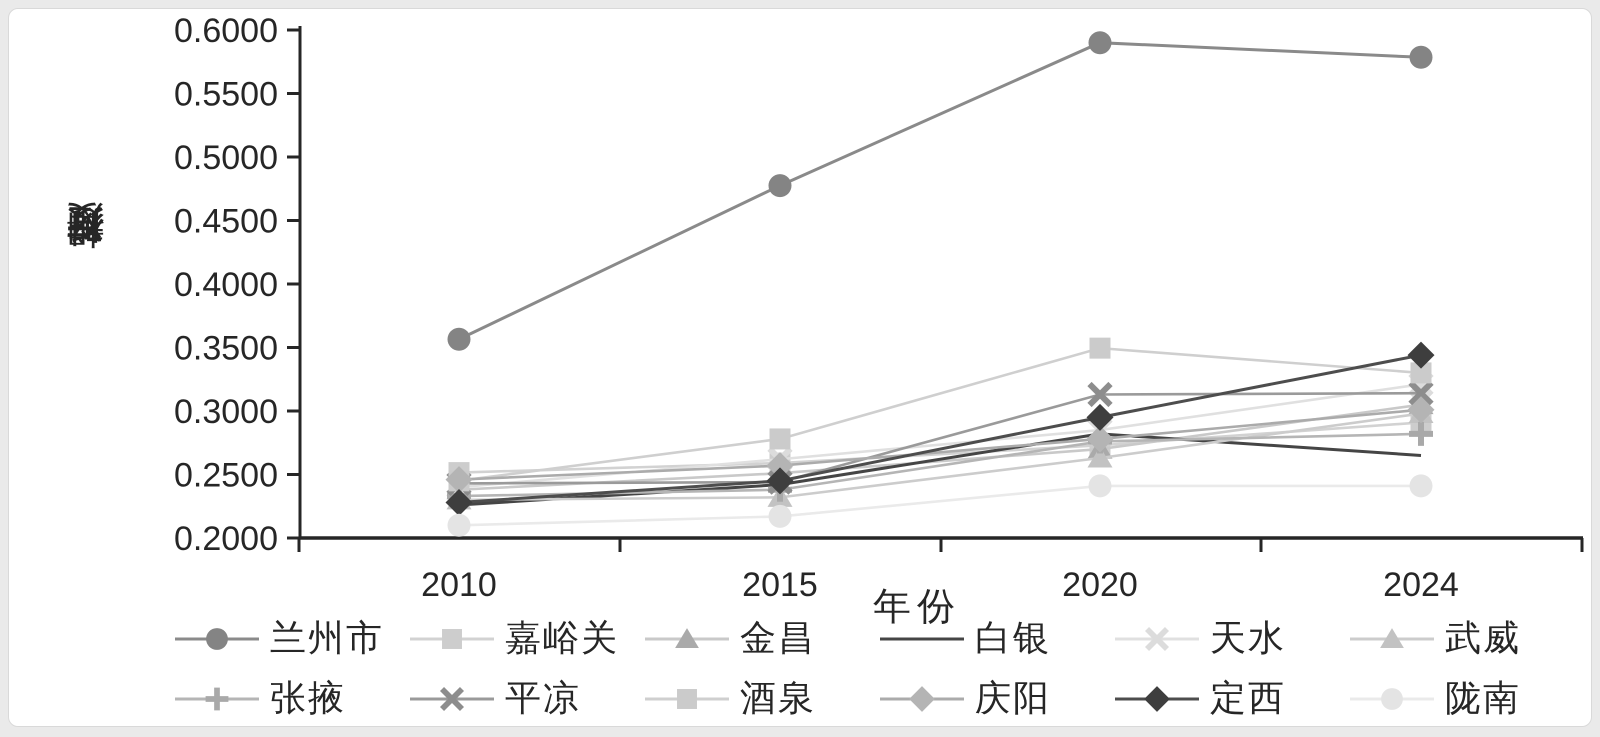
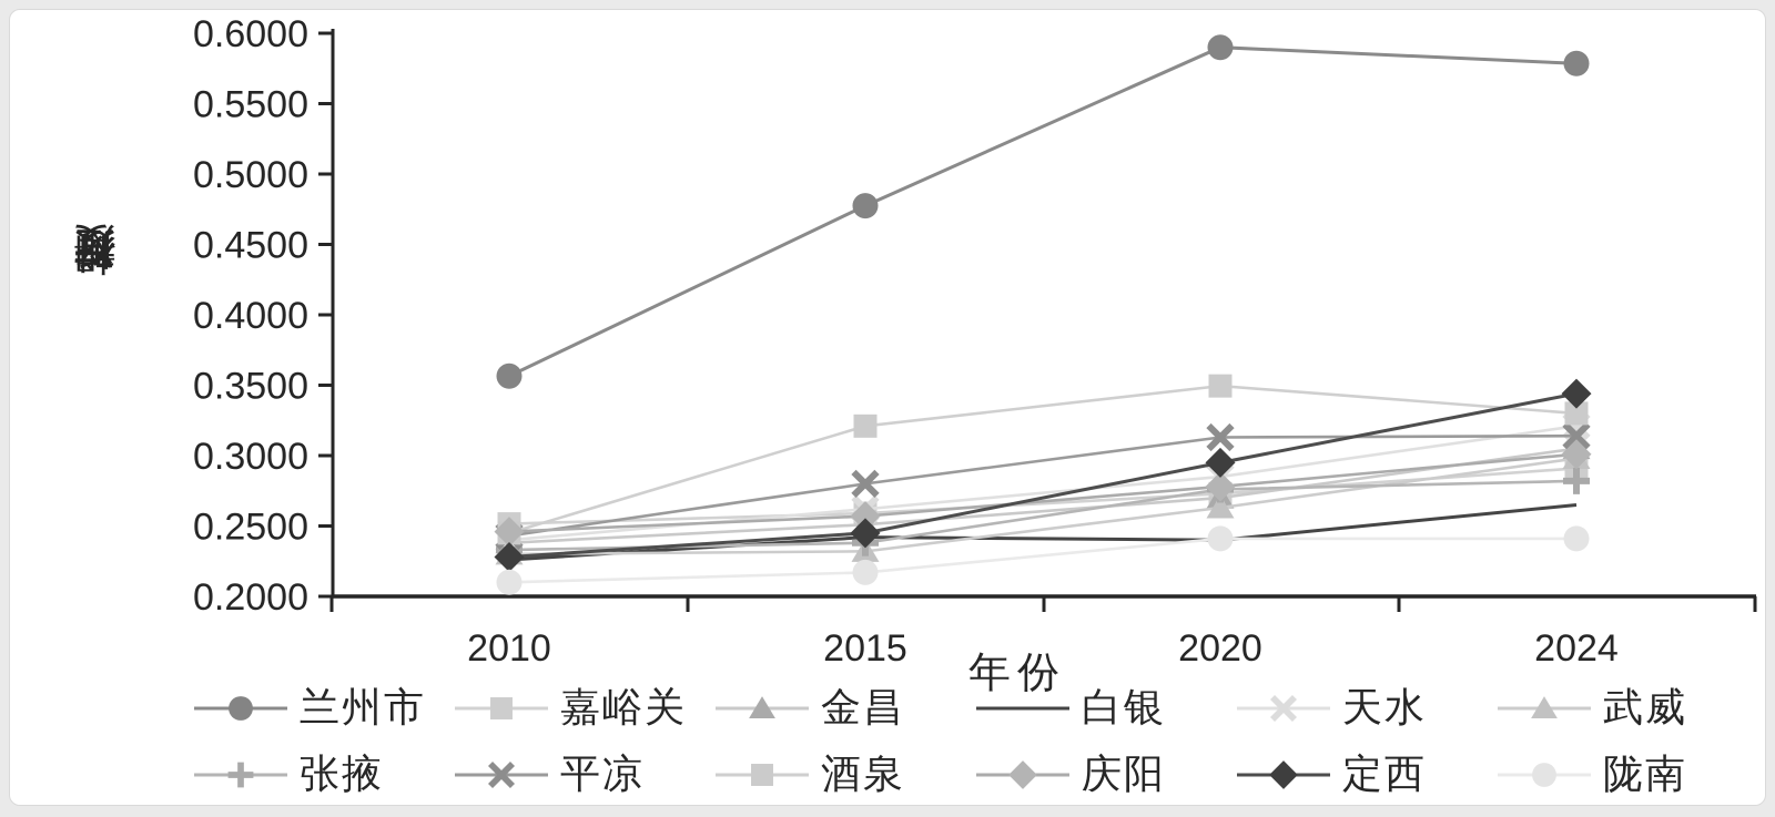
平凉/2015: 0.244 -> 0.280
酒泉/2015: 0.278 -> 0.321
白银/2020: 0.282 -> 0.240
